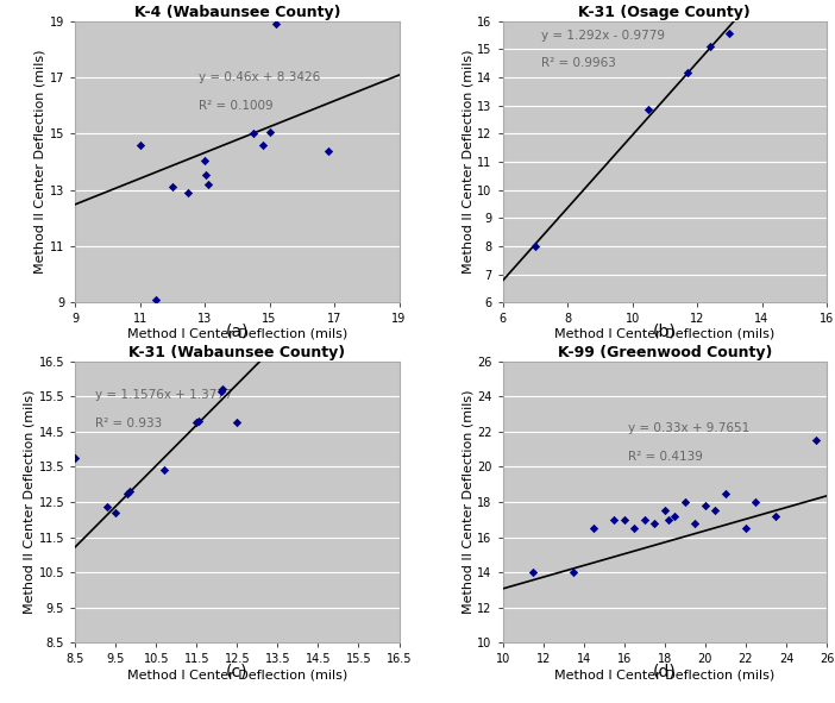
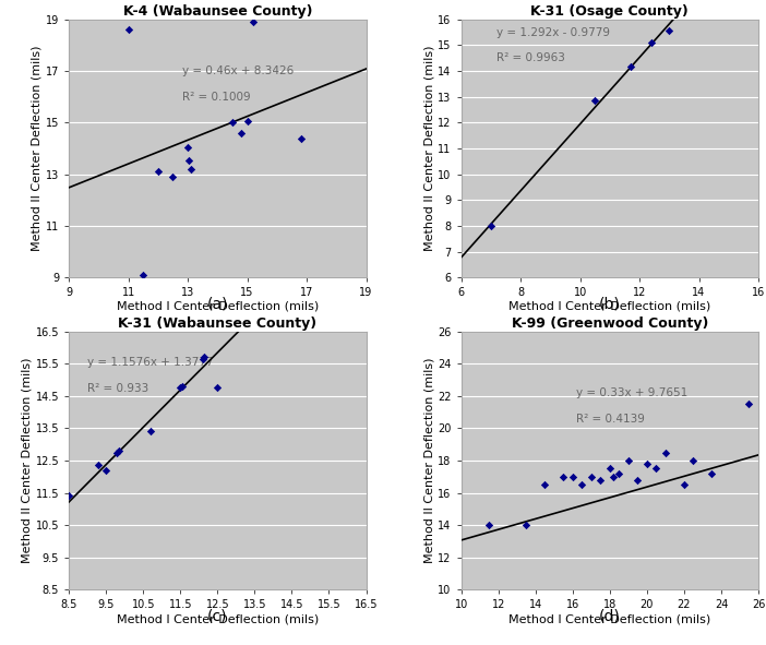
K-4 (Wabaunsee County)/11: 14.60 -> 18.60
K-31 (Wabaunsee County)/8.5: 13.75 -> 11.40
